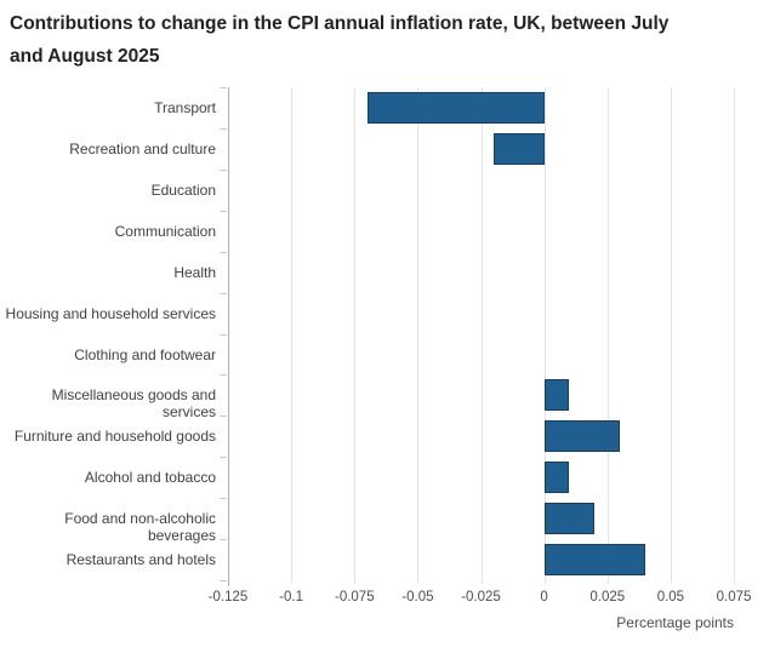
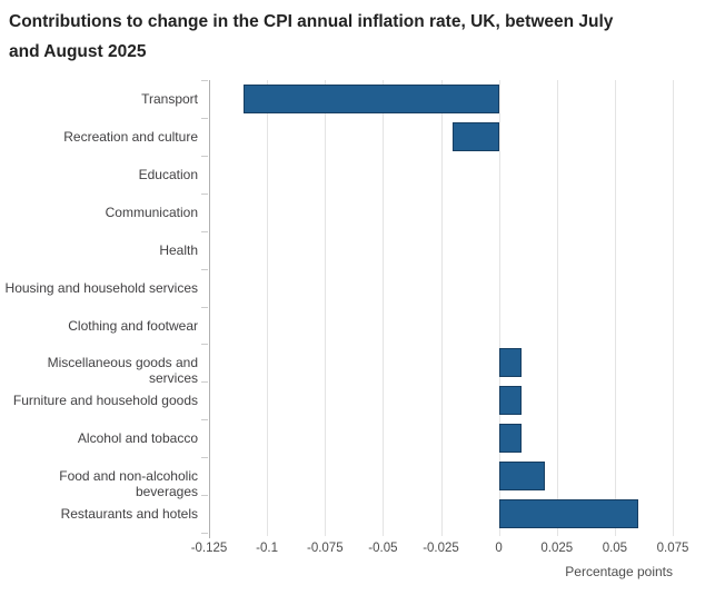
Transport: -0.07 -> -0.11
Furniture and household goods: 0.03 -> 0.01
Restaurants and hotels: 0.04 -> 0.06
